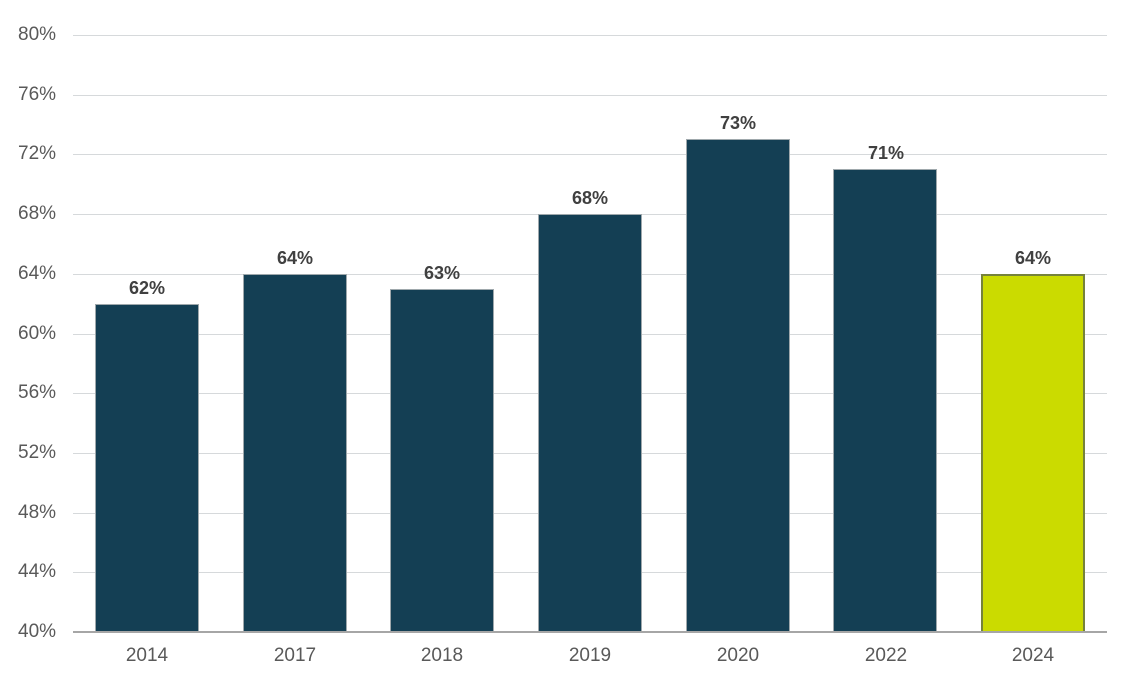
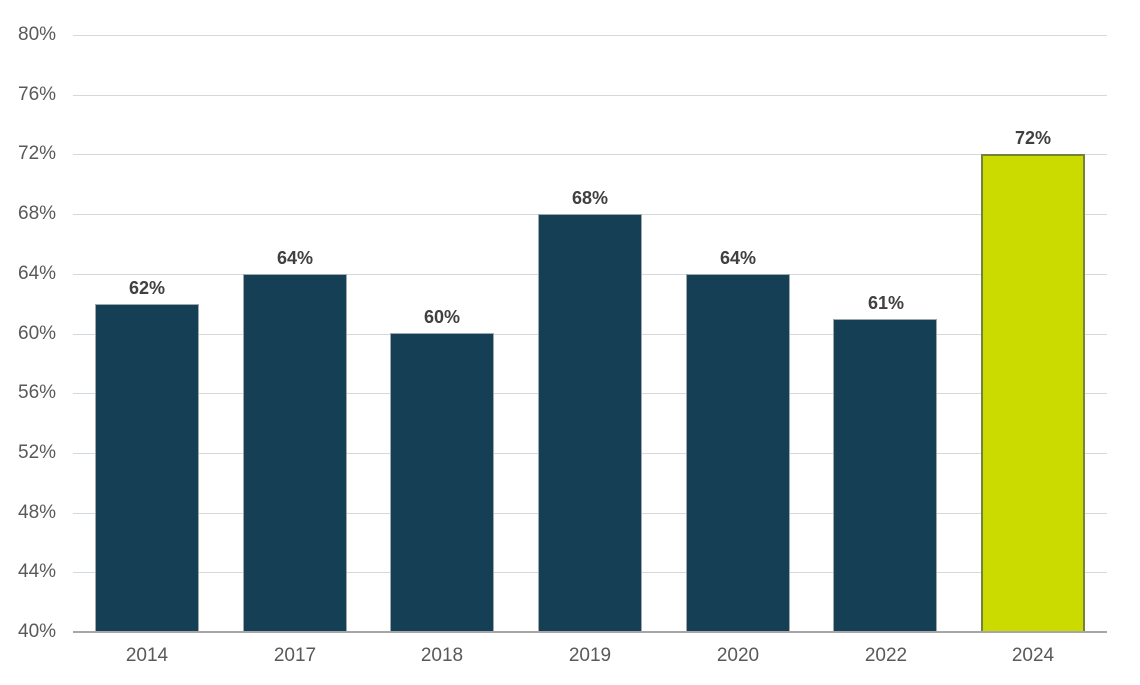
2018: 63% -> 60%
2020: 73% -> 64%
2022: 71% -> 61%
2024: 64% -> 72%
